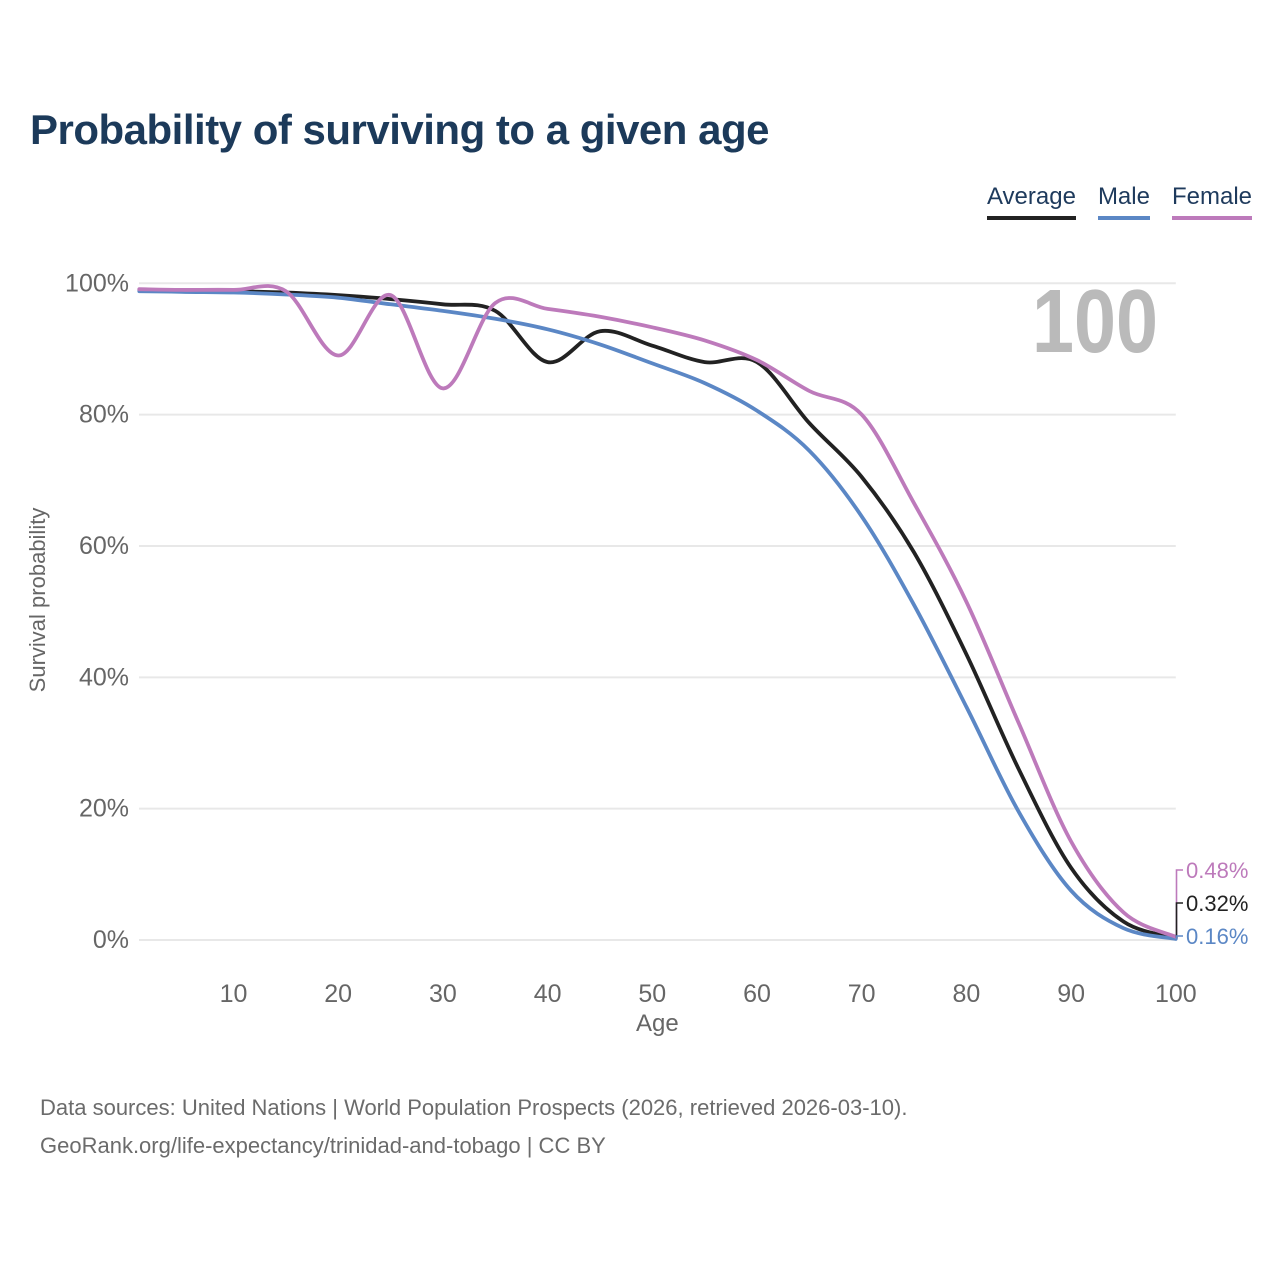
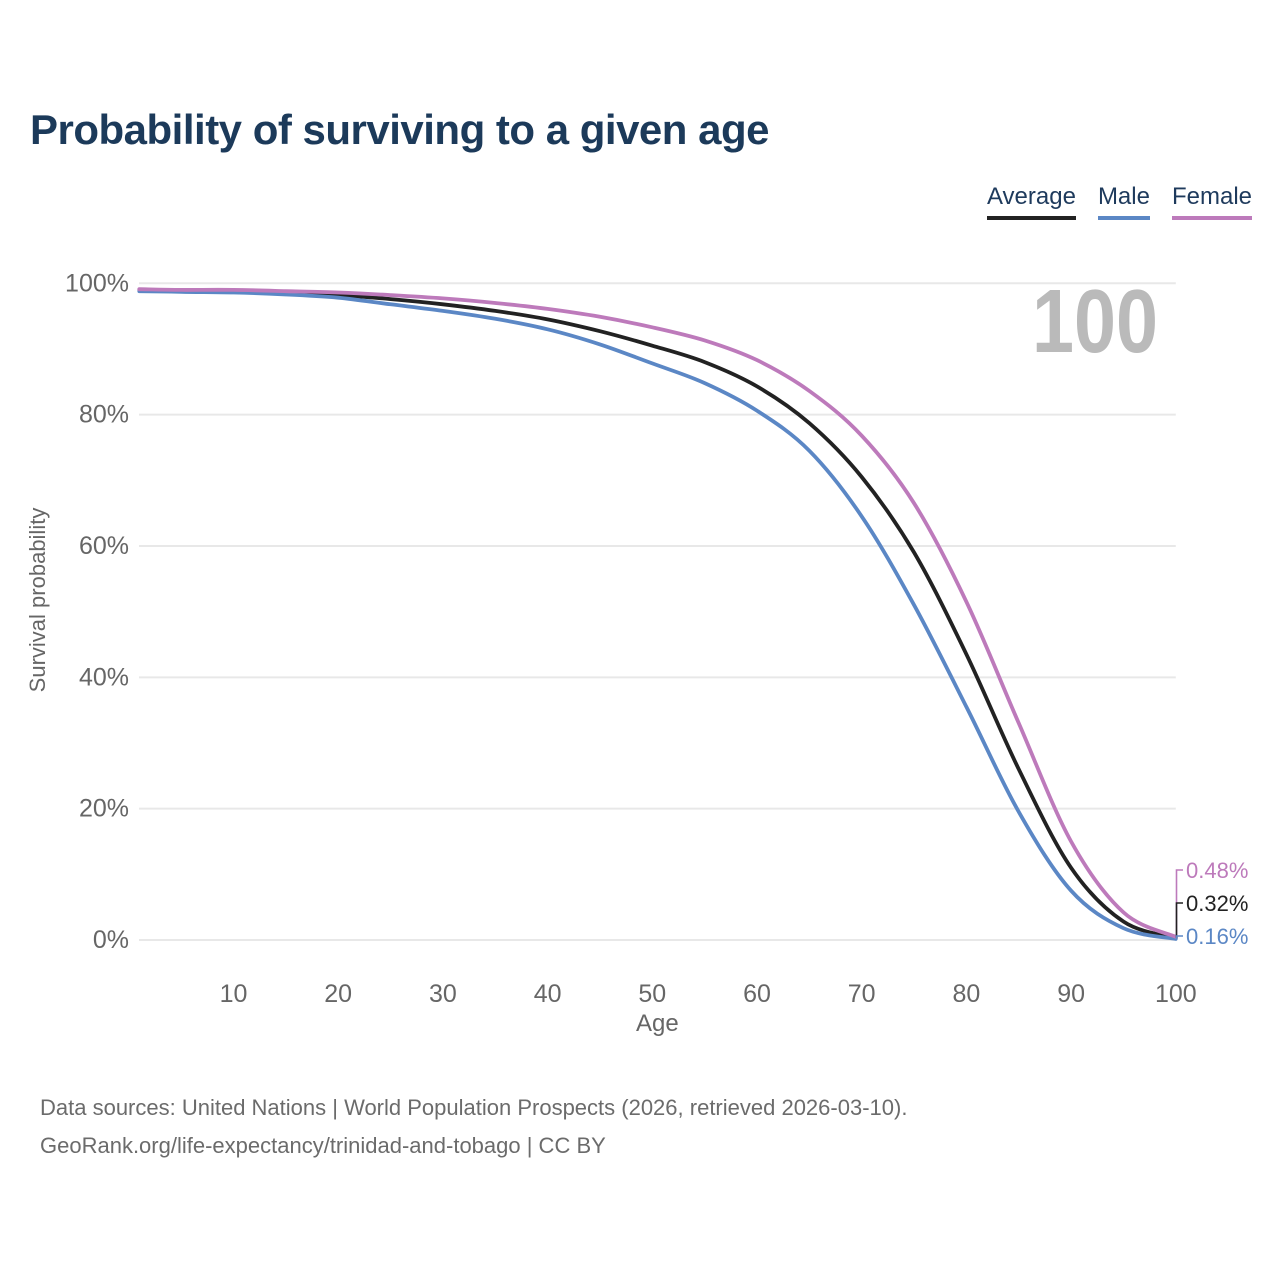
Female/20: 89% -> 99%
Female/30: 84% -> 98%
Average/40: 88% -> 94%
Average/60: 88% -> 84%
Female/70: 80% -> 77%
